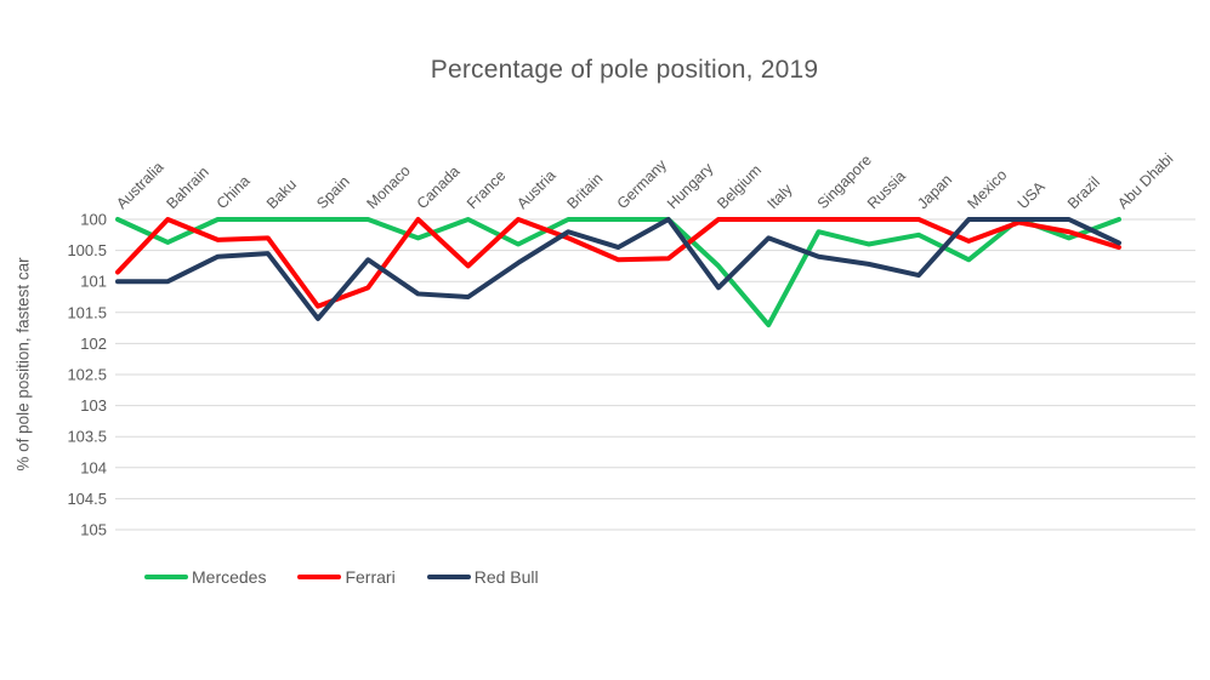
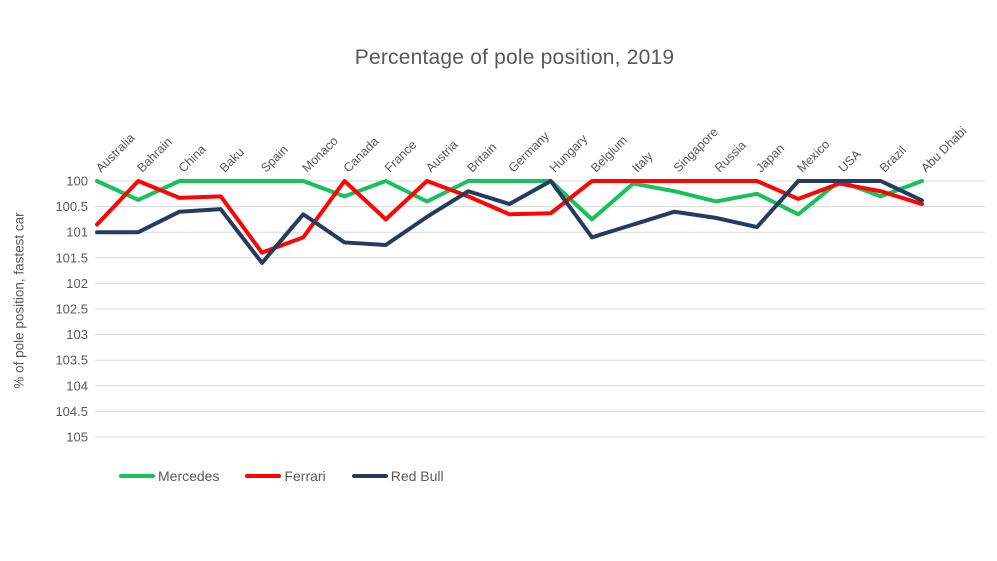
Mercedes/Italy: 101.7 -> 100.0
Red Bull/Italy: 100.3 -> 100.8
